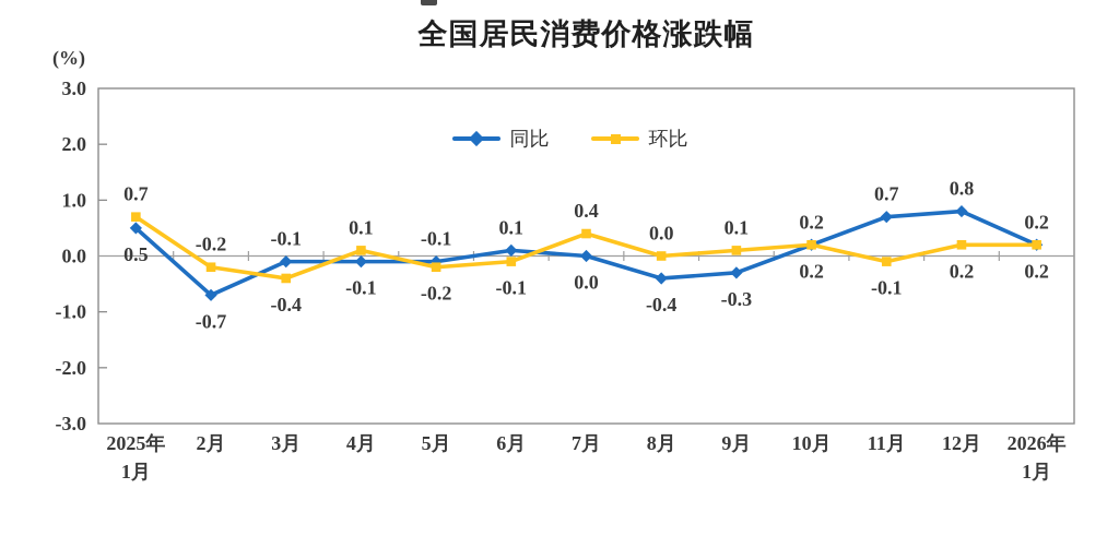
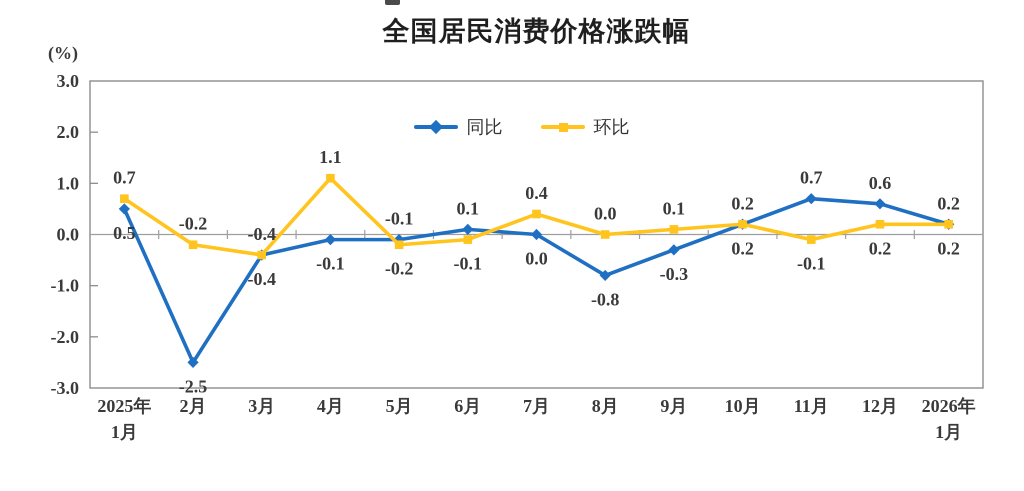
同比/2月: -0.7 -> -2.5
同比/3月: -0.1 -> -0.4
环比/4月: 0.1 -> 1.1
同比/8月: -0.4 -> -0.8
同比/12月: 0.8 -> 0.6
